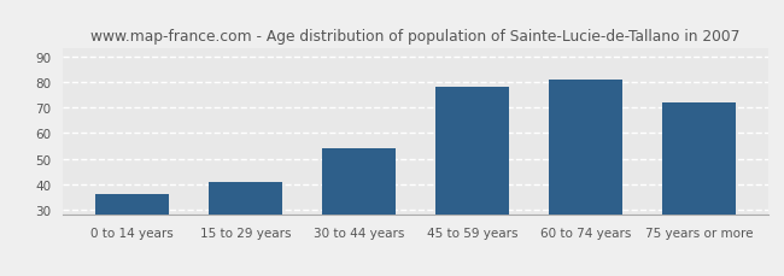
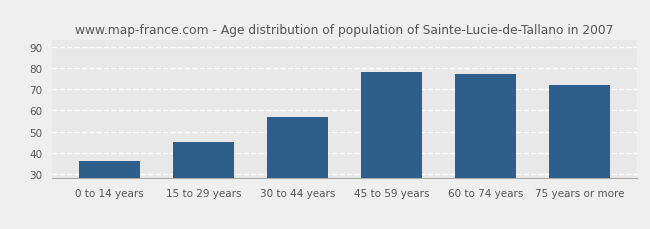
15 to 29 years: 41 -> 45
30 to 44 years: 54 -> 57
60 to 74 years: 81 -> 77
